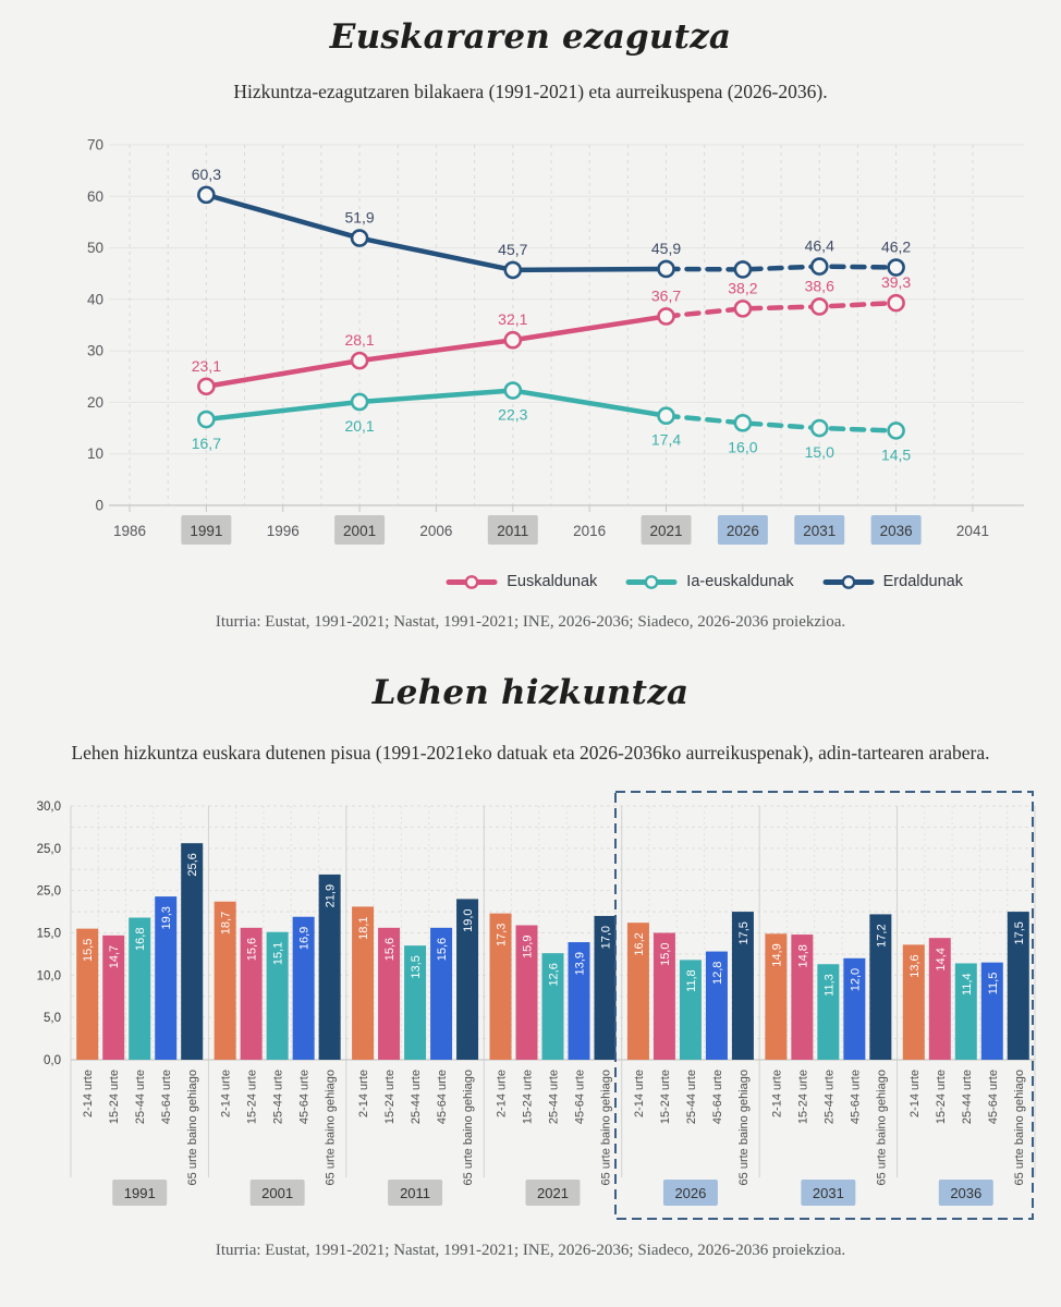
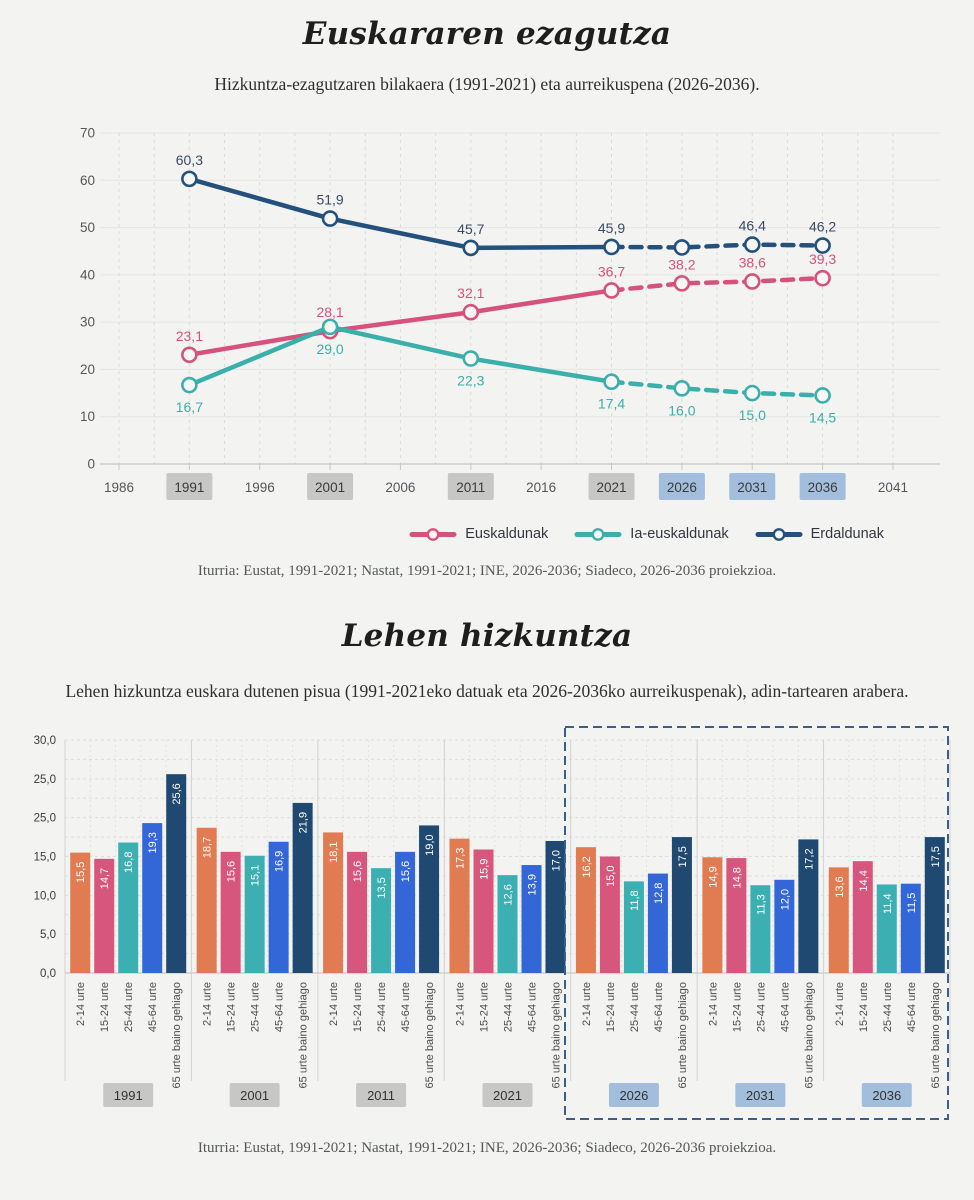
Euskararen ezagutza/Ia-euskaldunak/2001: 20,1 -> 29,0
